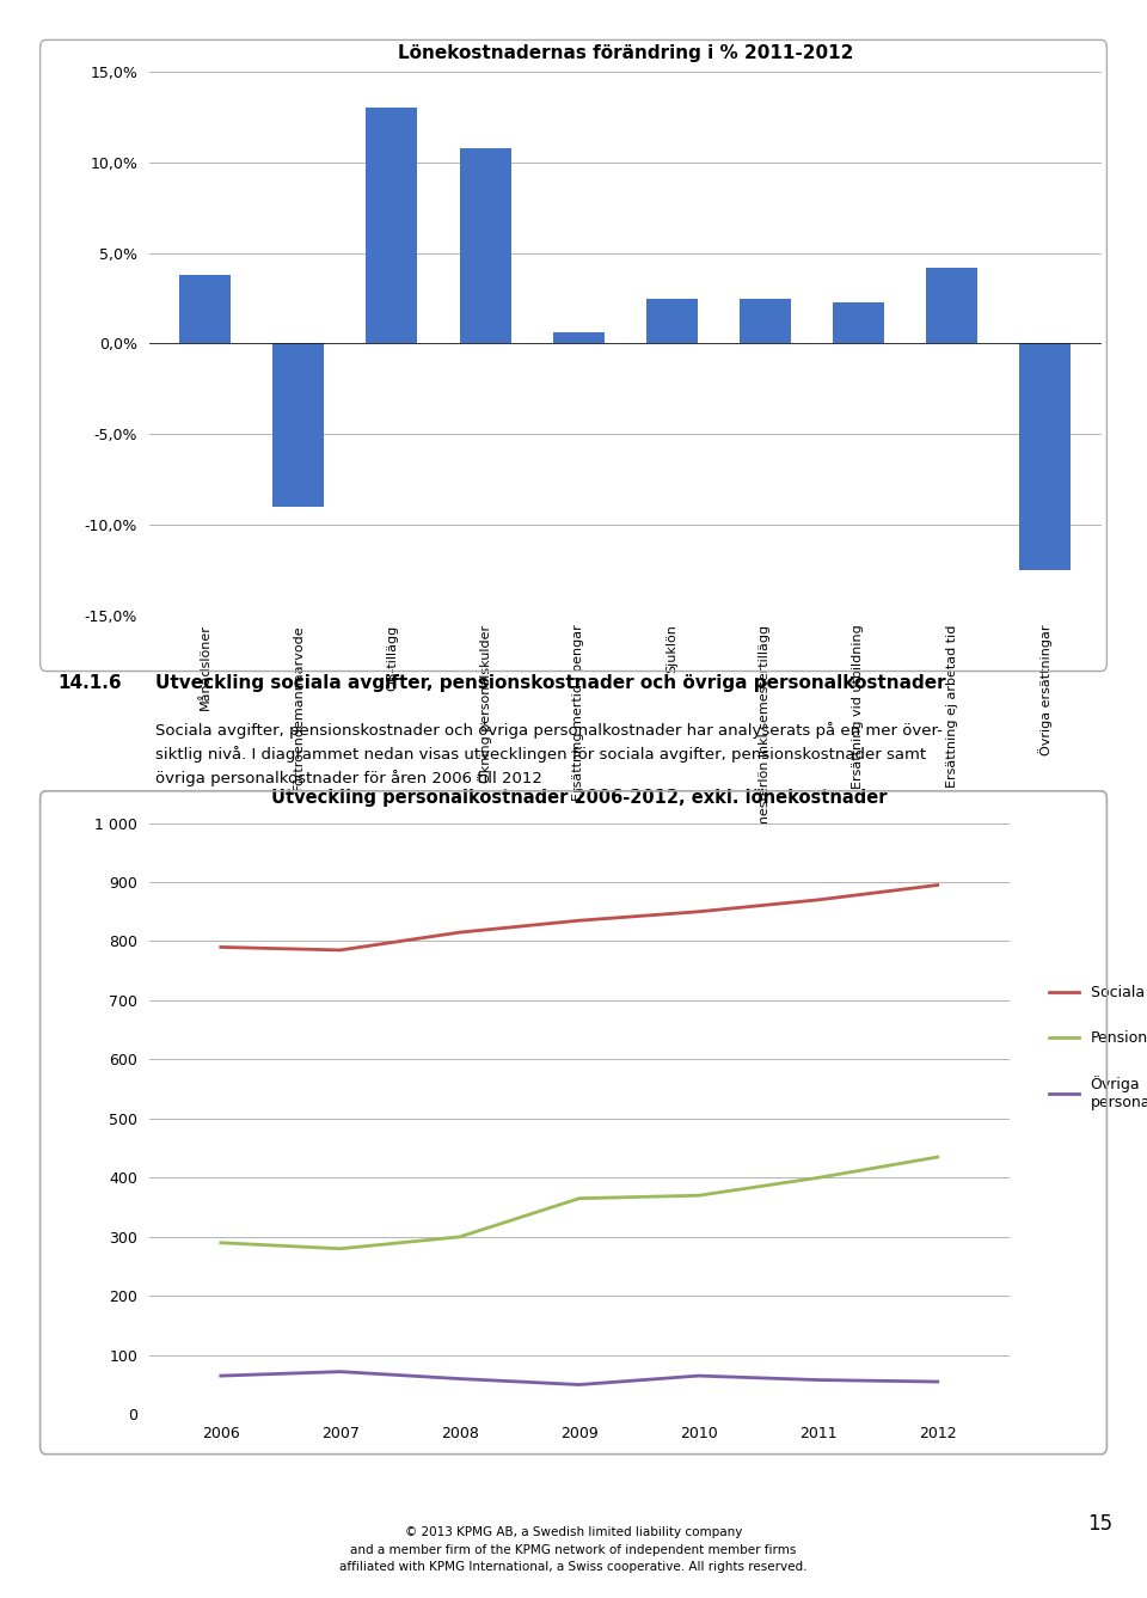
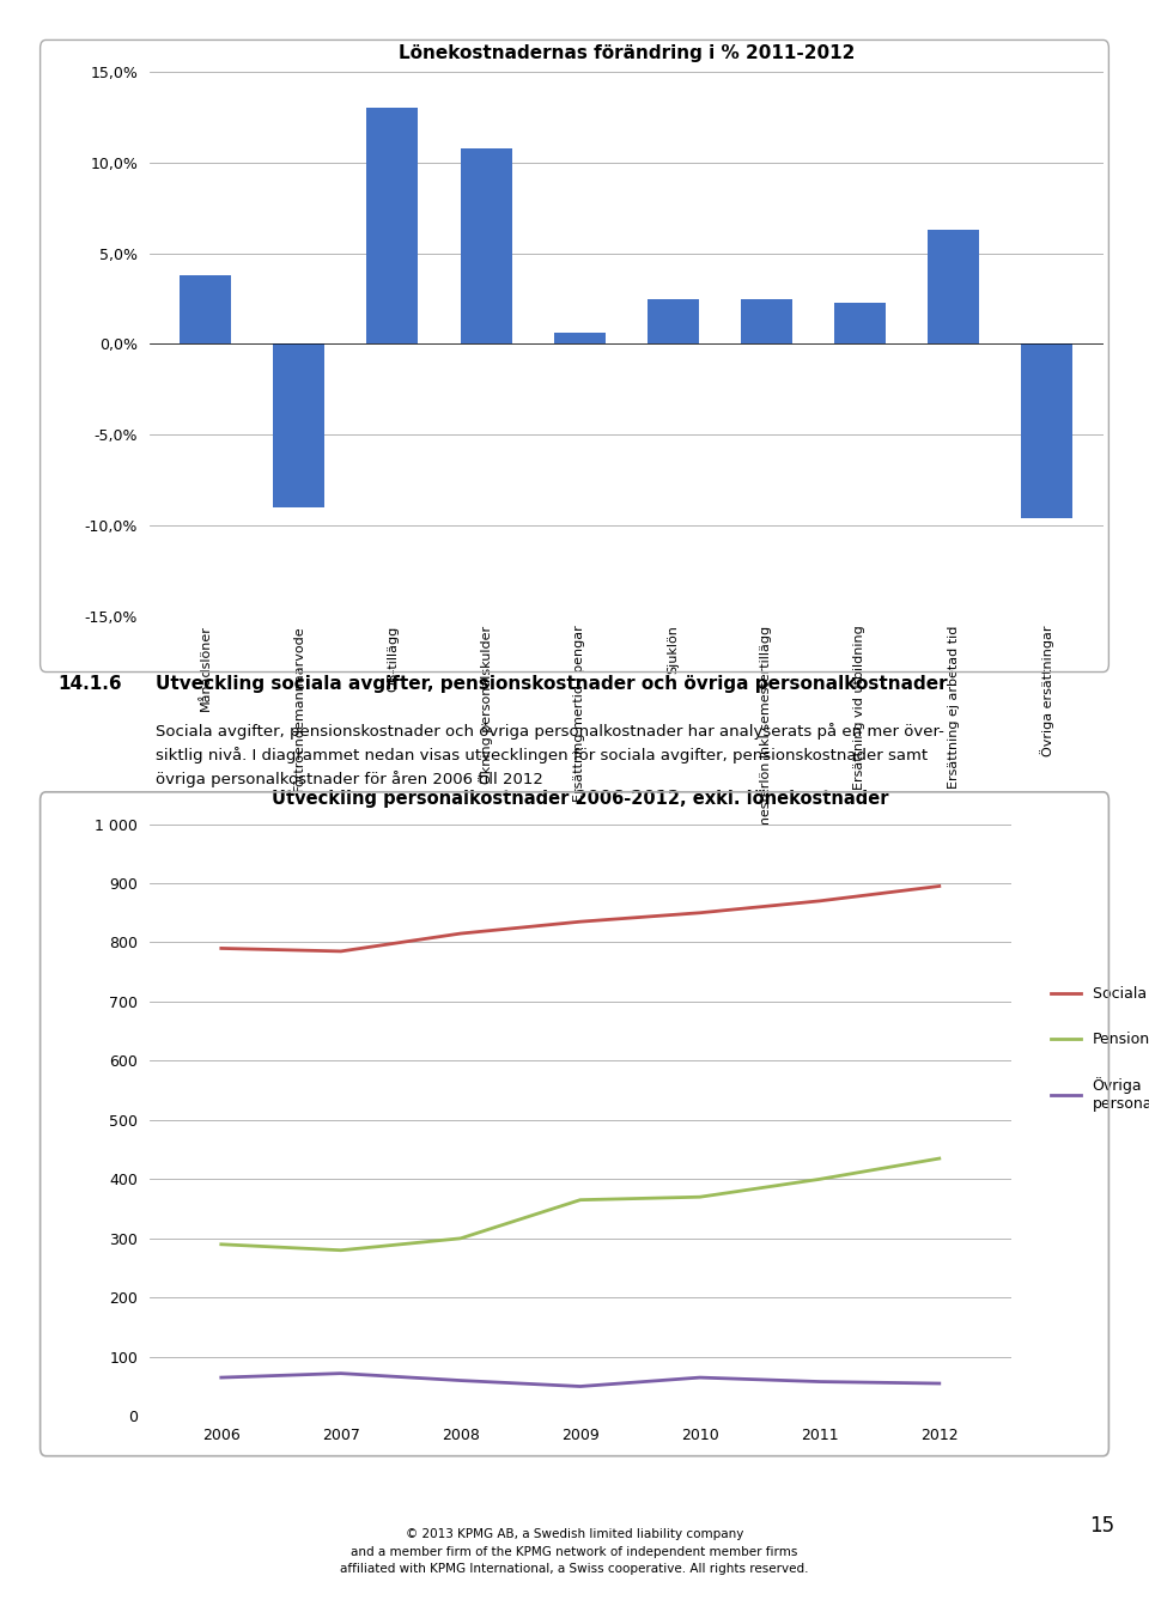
Lönekostnadernas förändring i % 2011-2012/Ersättning ej arbetad tid: 4,2% -> 6,3%
Lönekostnadernas förändring i % 2011-2012/Övriga ersättningar: -12,5% -> -9,6%
